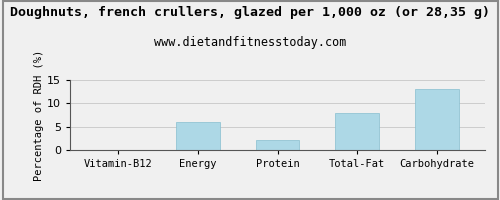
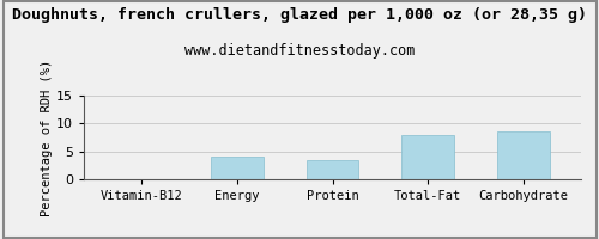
Energy: 6.1 -> 4.0
Protein: 2.1 -> 3.5
Carbohydrate: 13.0 -> 8.5
